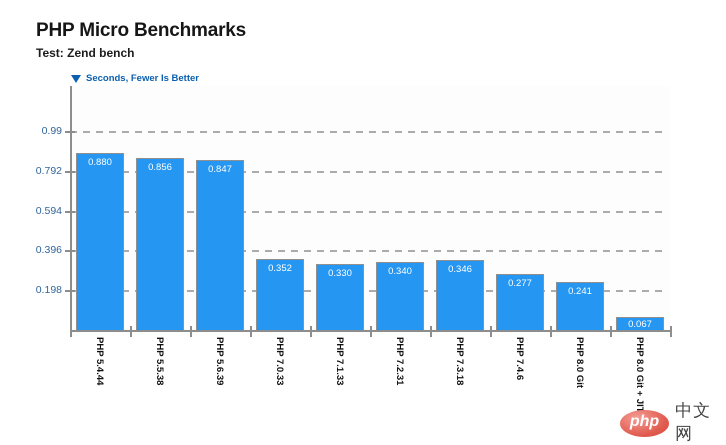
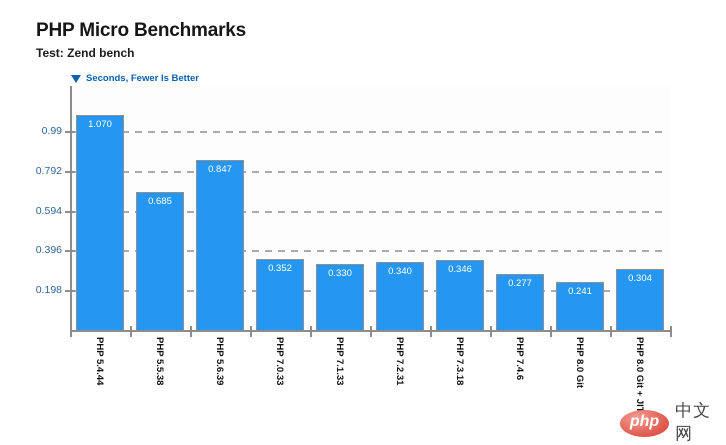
PHP 5.4.44: 0.880 -> 1.070
PHP 5.5.38: 0.856 -> 0.685
PHP 8.0 Git + JIT: 0.067 -> 0.304
